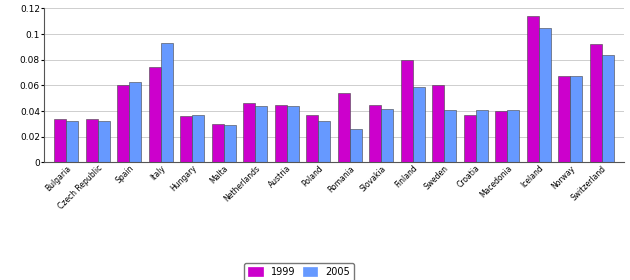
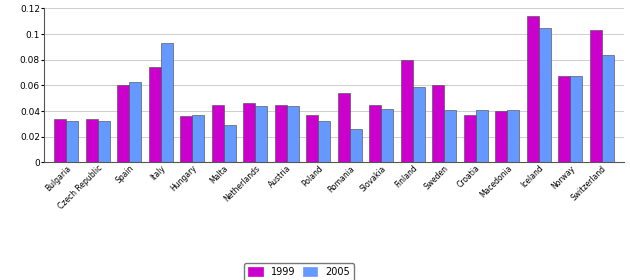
1999/Malta: 0.030 -> 0.045
1999/Switzerland: 0.092 -> 0.103
